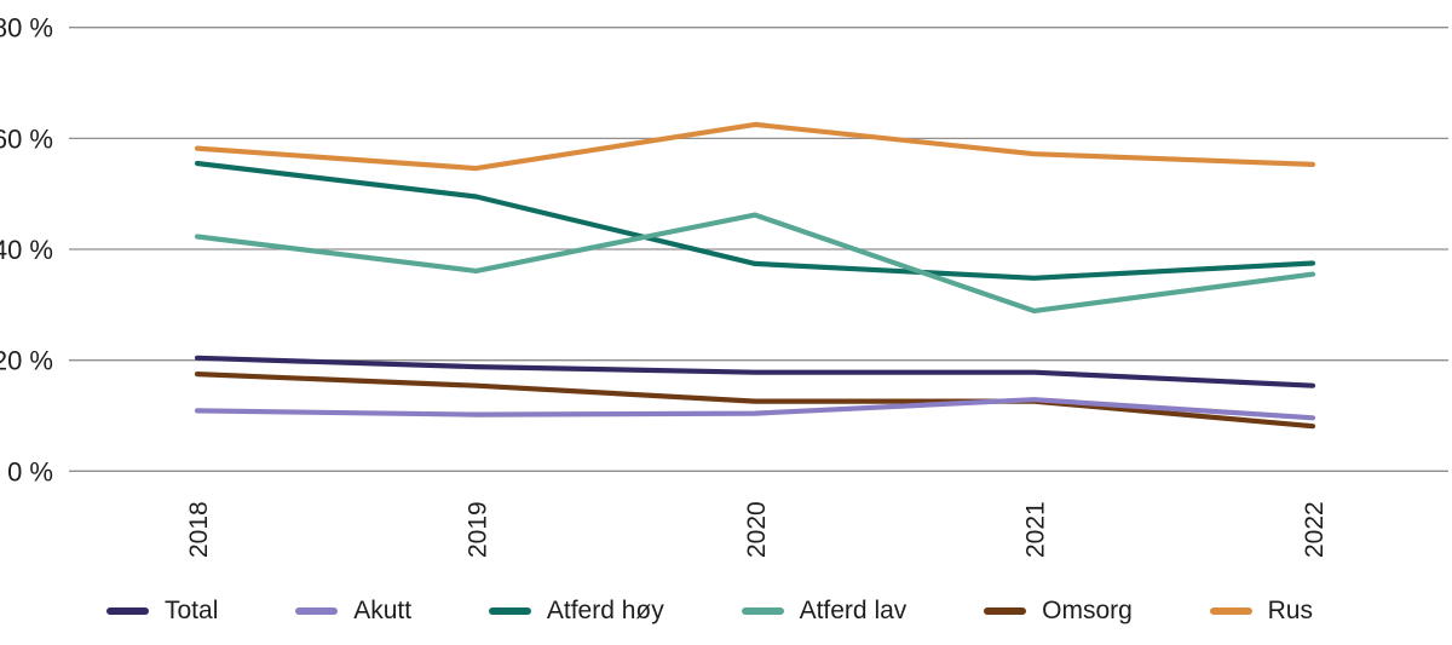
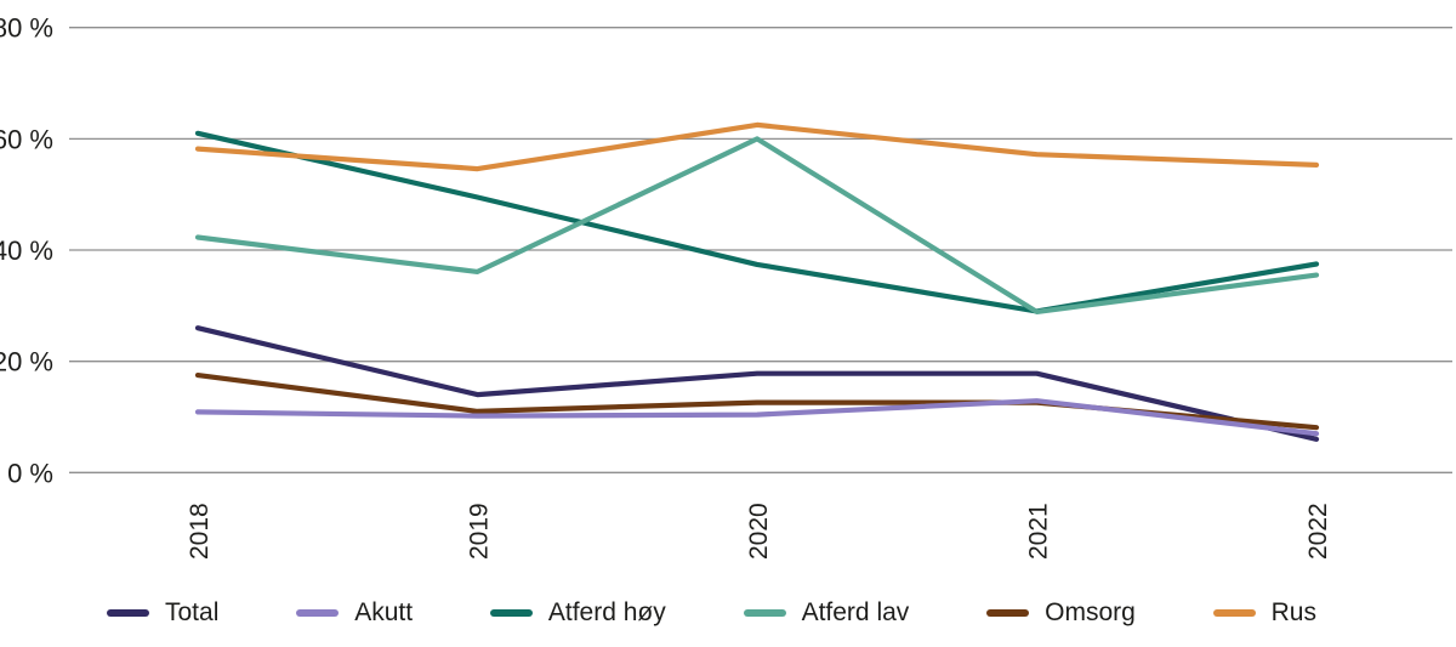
Total/2018: 20% -> 26%
Atferd høy/2018: 56% -> 61%
Total/2019: 19% -> 14%
Omsorg/2019: 15% -> 11%
Atferd lav/2020: 46% -> 60%
Atferd høy/2021: 35% -> 29%
Total/2022: 15% -> 6%
Akutt/2022: 10% -> 7%
